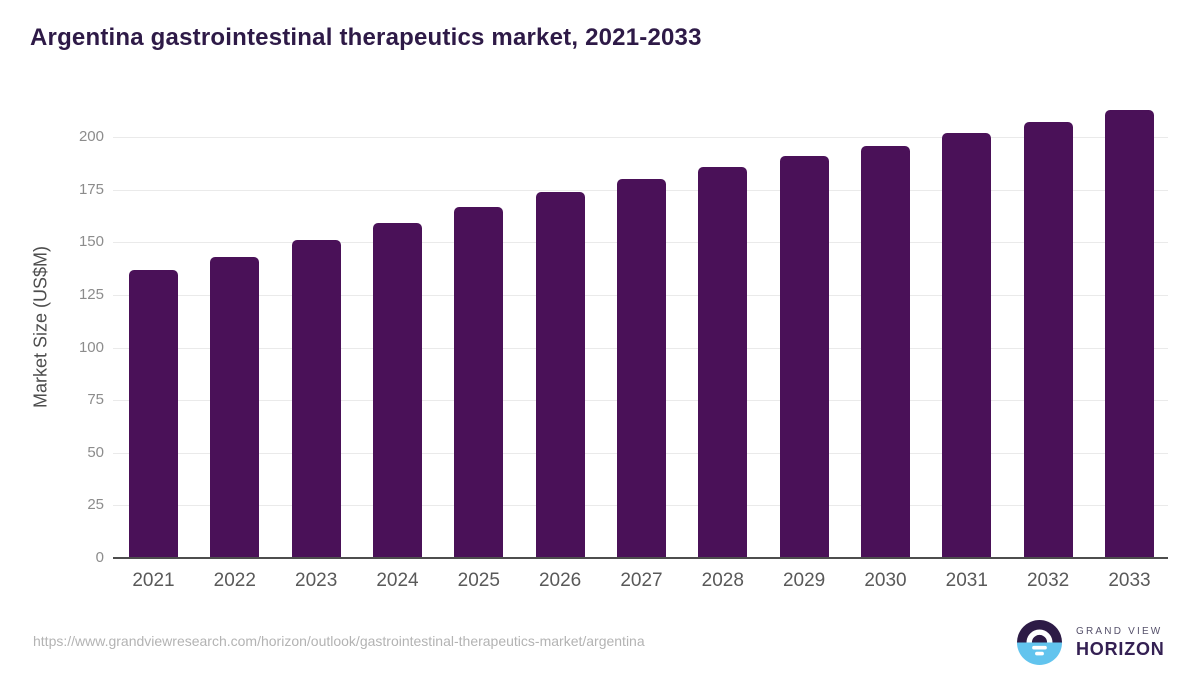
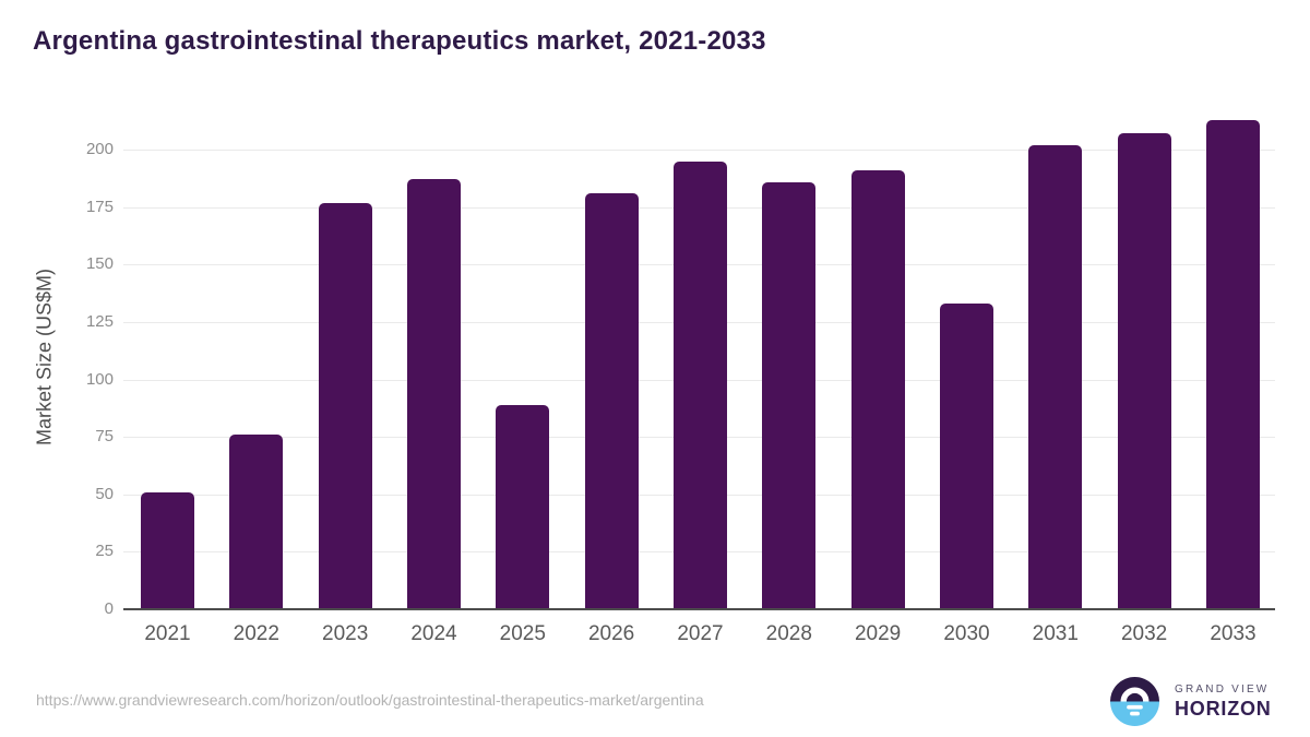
2021: 137 -> 51
2022: 143 -> 76
2023: 151 -> 177
2024: 159 -> 187
2025: 167 -> 89
2026: 174 -> 181
2027: 180 -> 195
2030: 196 -> 133
